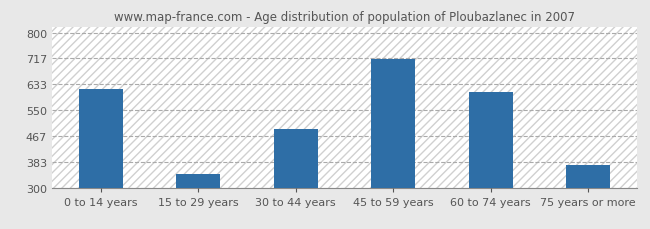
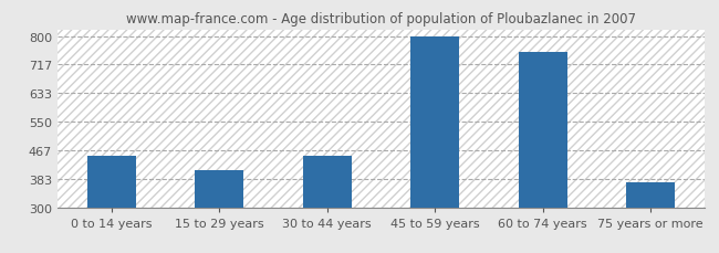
0 to 14 years: 620 -> 450
15 to 29 years: 345 -> 410
30 to 44 years: 490 -> 451
45 to 59 years: 715 -> 800
60 to 74 years: 610 -> 754
